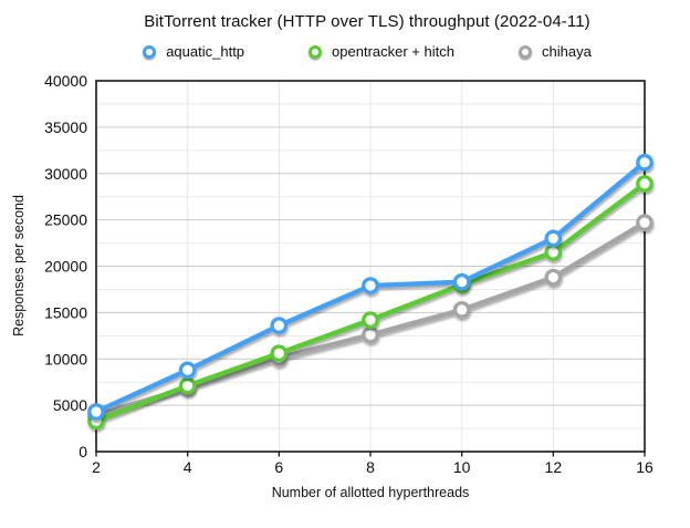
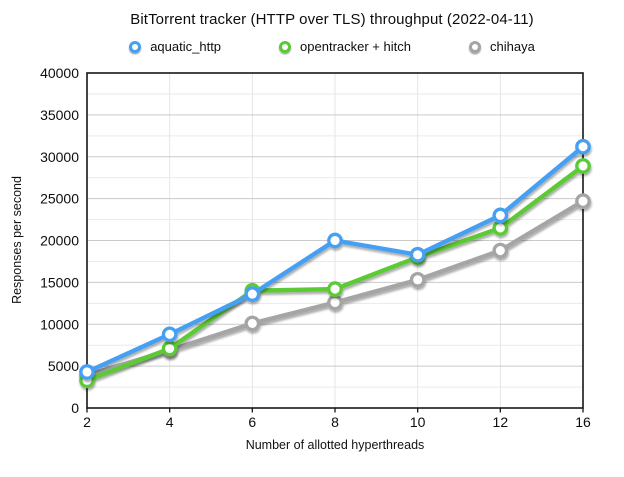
opentracker + hitch/6: 11000 -> 14000
aquatic_http/8: 18000 -> 20000
